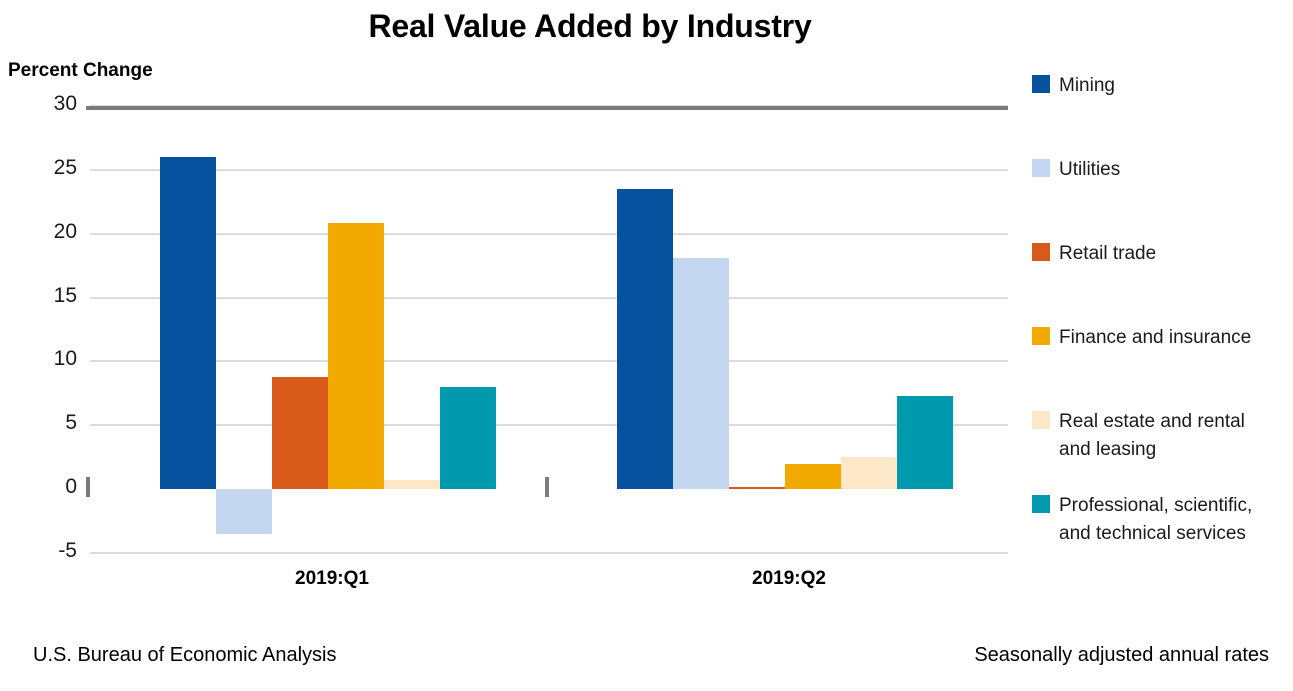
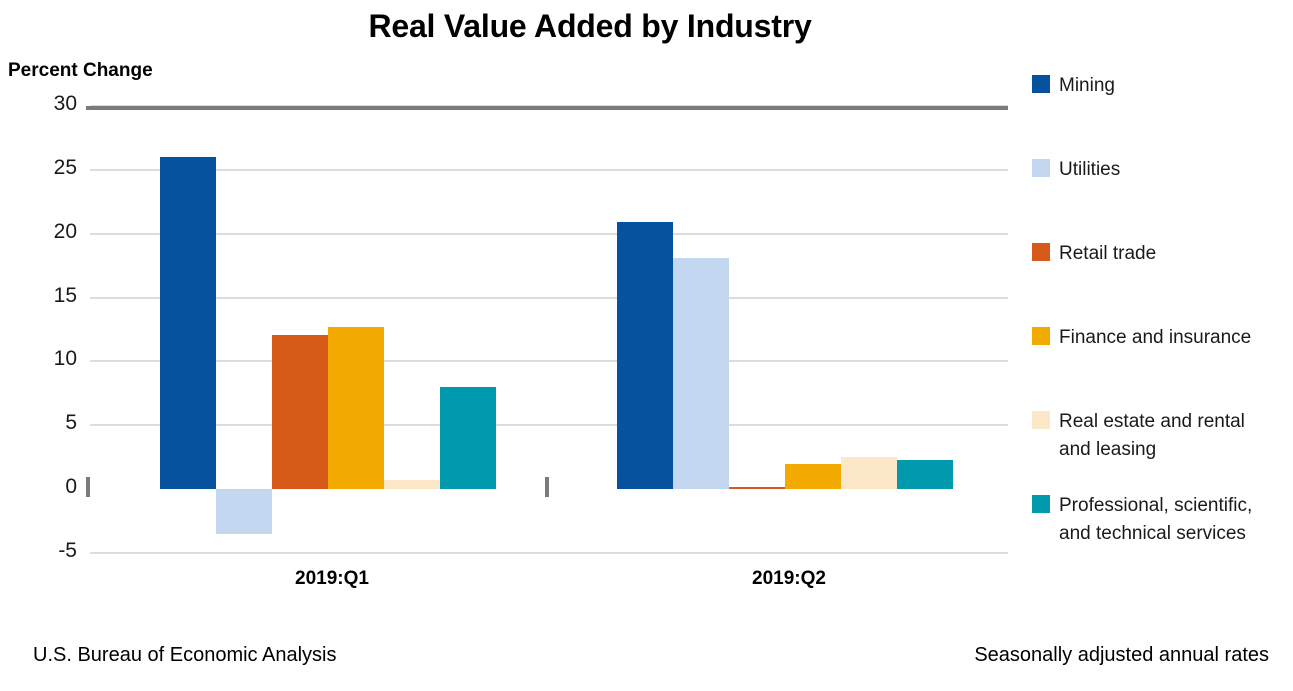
Retail trade/2019:Q1: 8.8 -> 12.1
Finance and insurance/2019:Q1: 20.8 -> 12.7
Mining/2019:Q2: 23.5 -> 20.9
Professional, scientific, and technical services/2019:Q2: 7.3 -> 2.3
